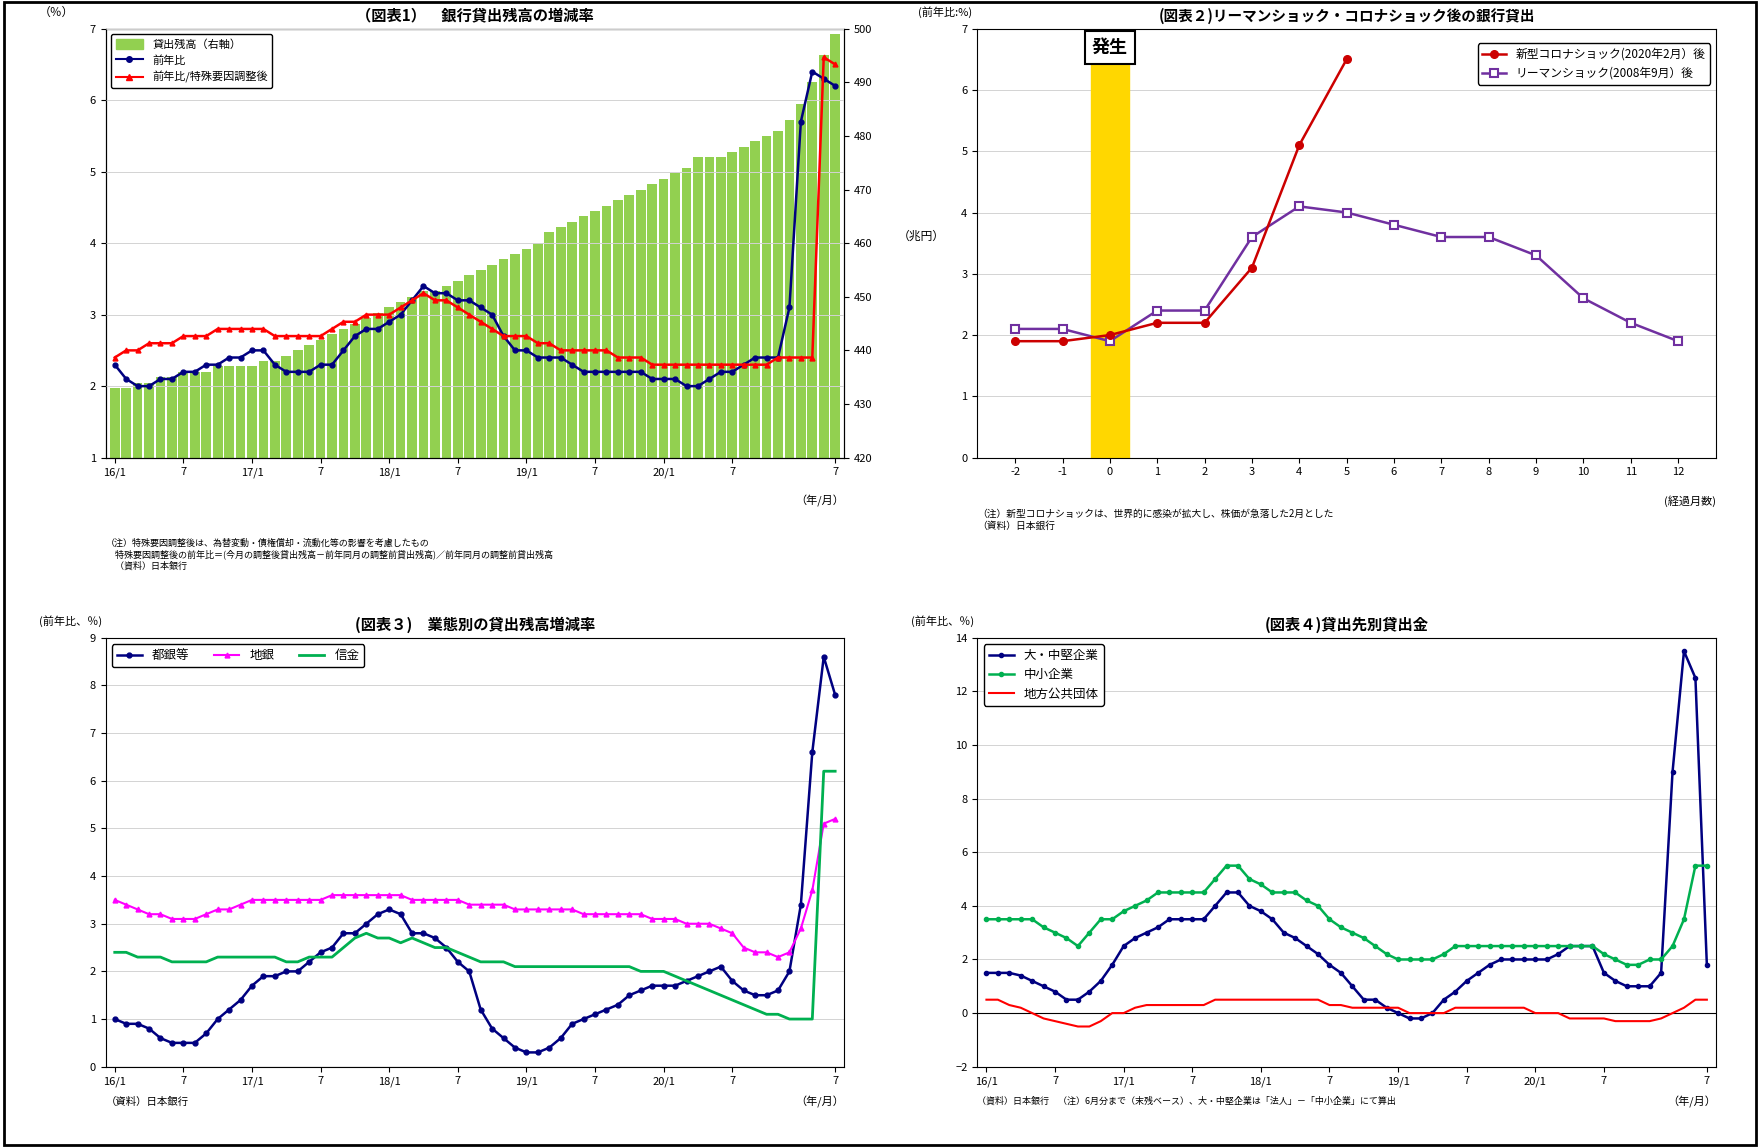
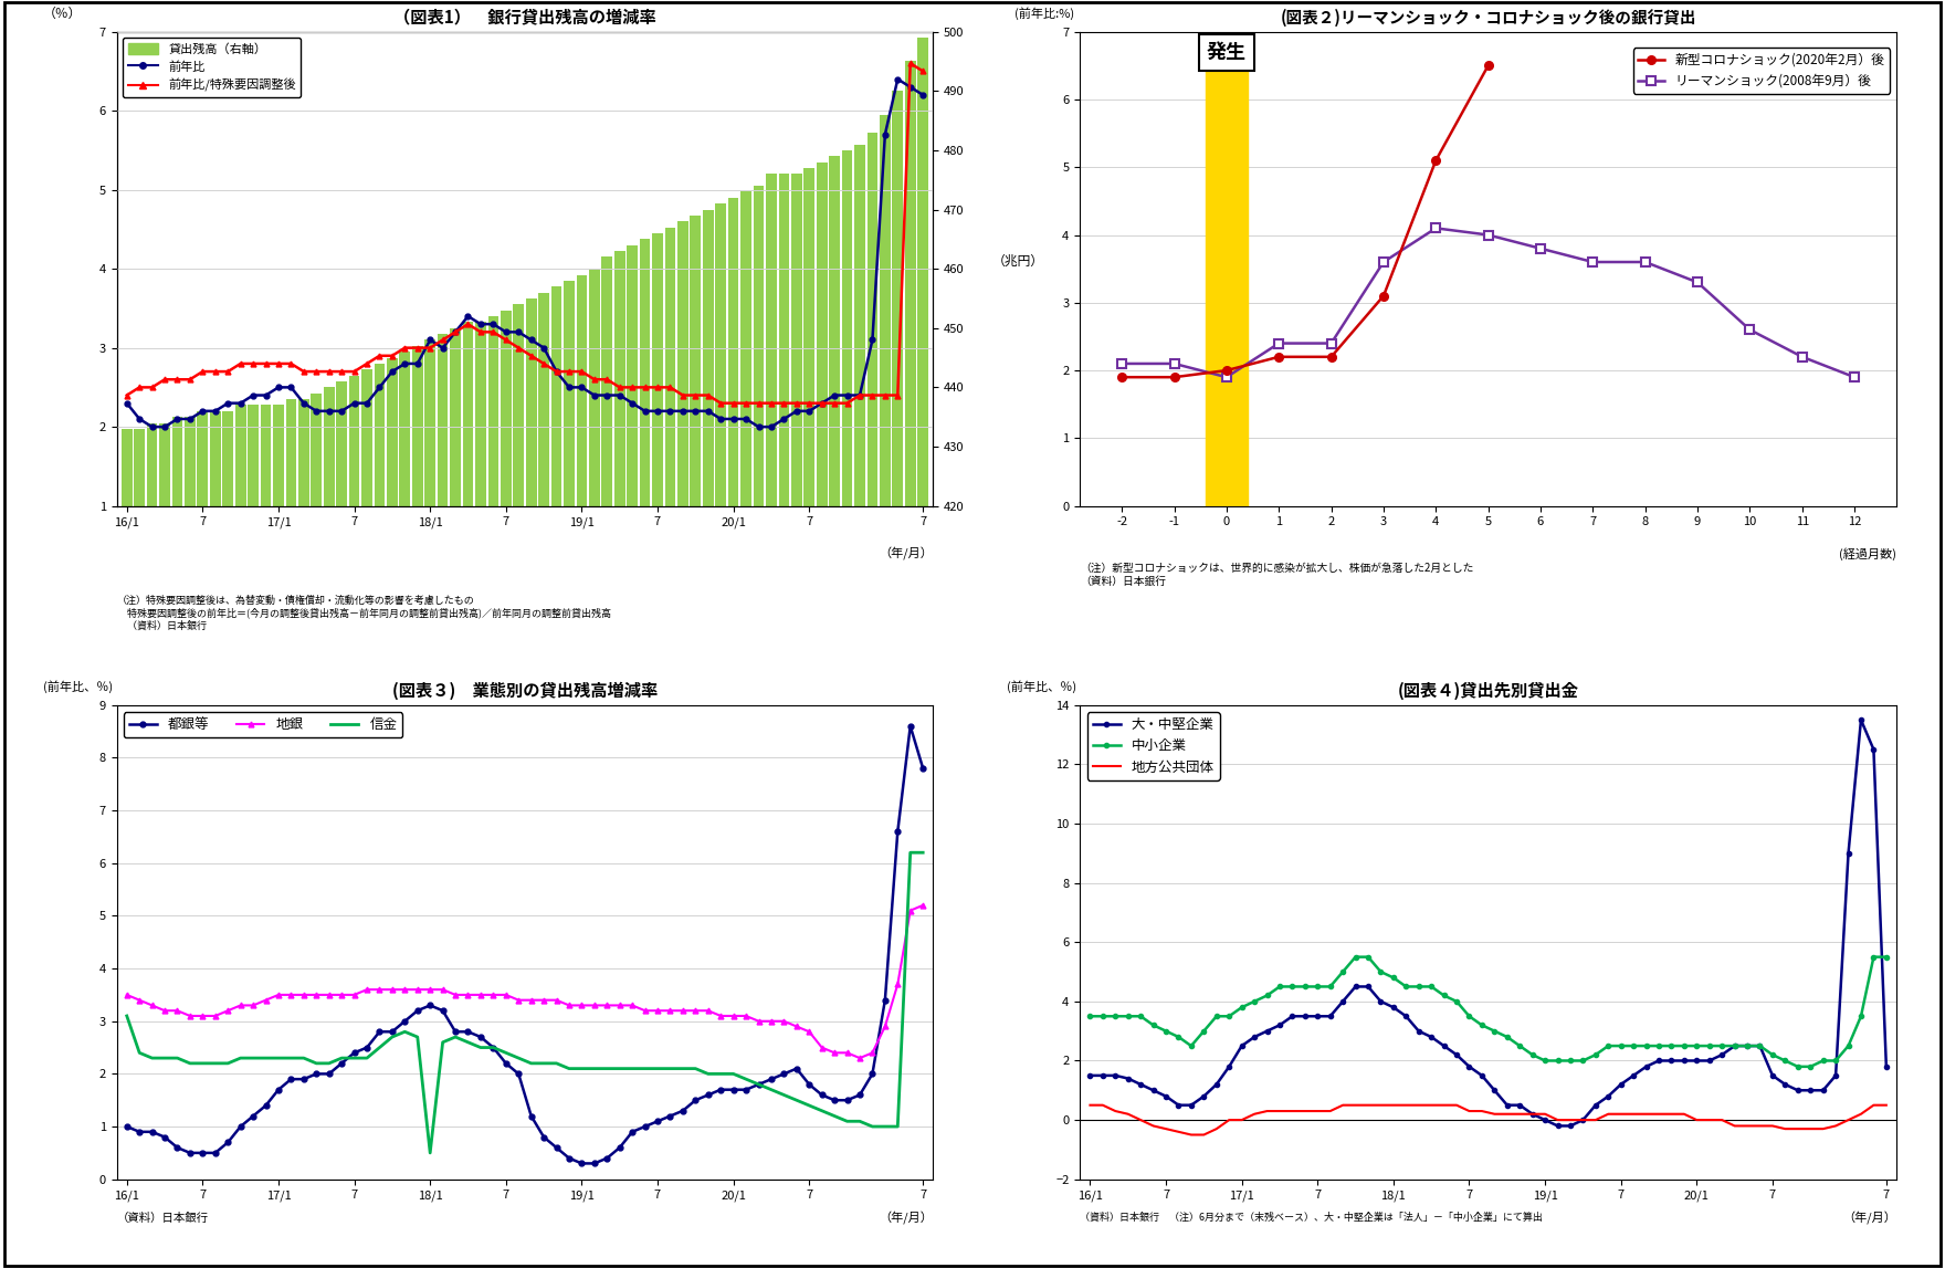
（図表1） 銀行貸出残高の増減率/前年比/18/1: 2.9 -> 3.1
(図表３) 業態別の貸出残高増減率/信金/16/1: 2.4 -> 3.1
(図表３) 業態別の貸出残高増減率/信金/18/1: 2.7 -> 0.5
